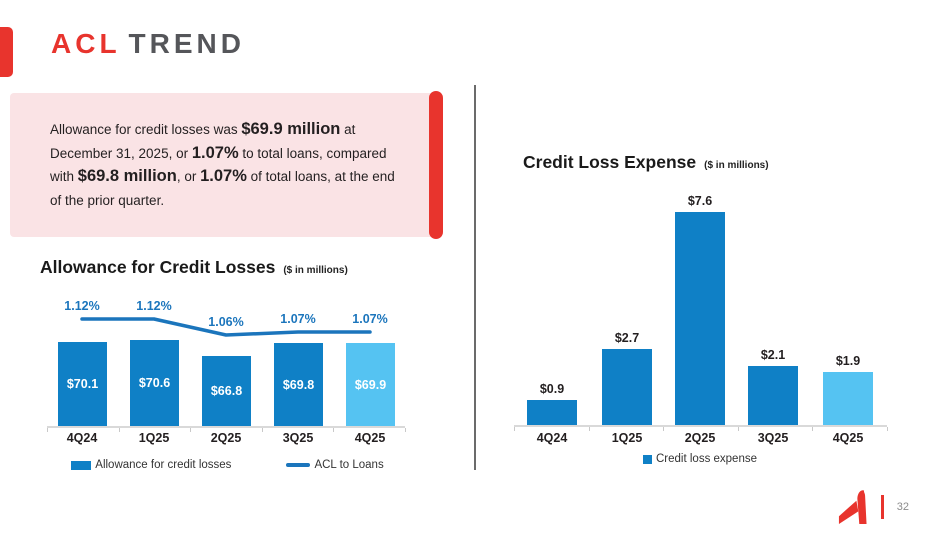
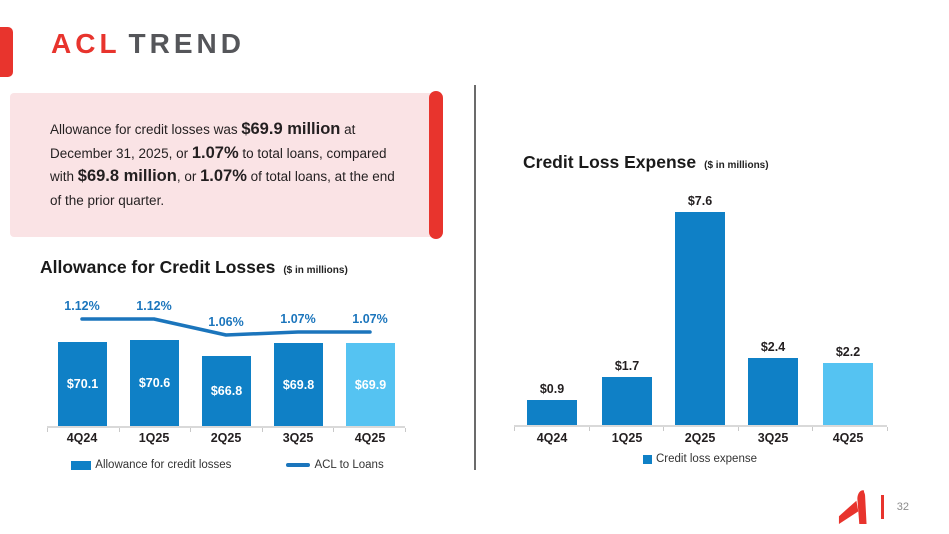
Credit Loss Expense/1Q25: $2.7 -> $1.7
Credit Loss Expense/3Q25: $2.1 -> $2.4
Credit Loss Expense/4Q25: $1.9 -> $2.2
